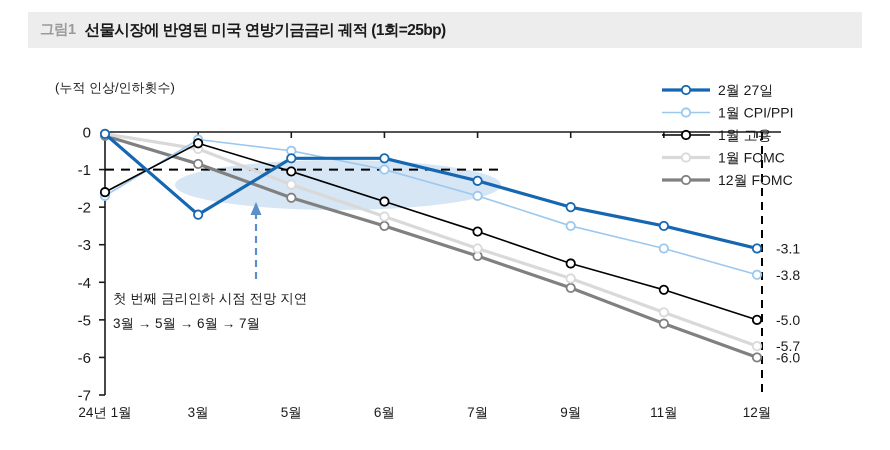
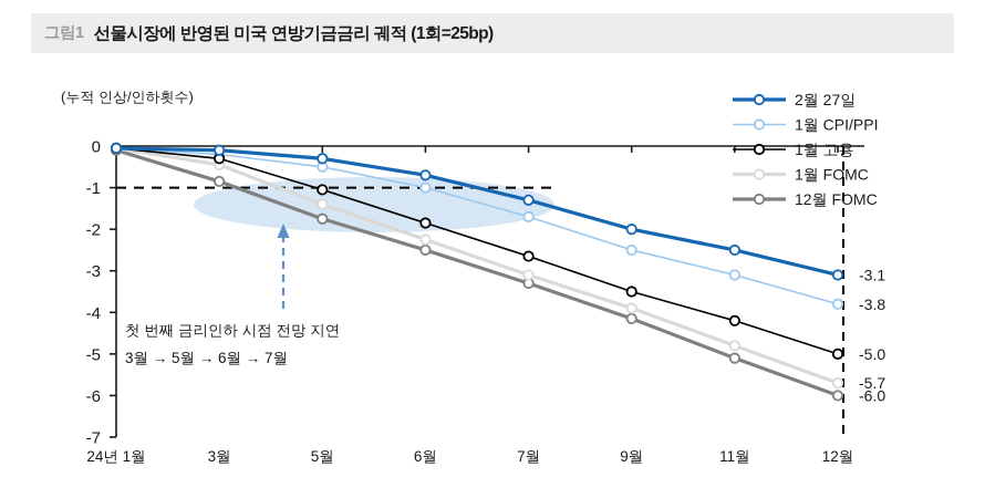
1월 CPI/PPI/24년 1월: -1.7 -> -0.1
1월 고용/24년 1월: -1.6 -> -0.1
2월 27일/3월: -2.2 -> -0.1
2월 27일/5월: -0.7 -> -0.3
